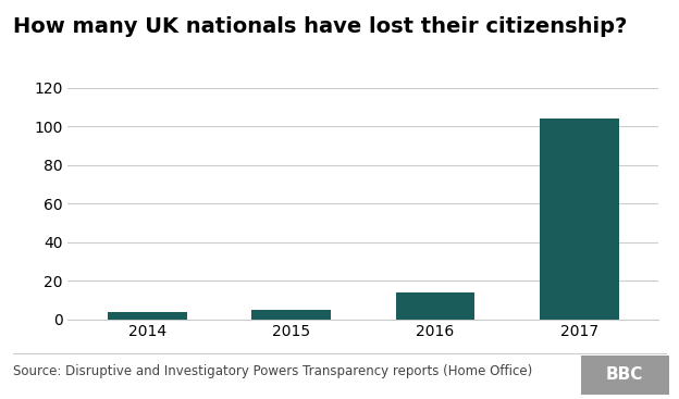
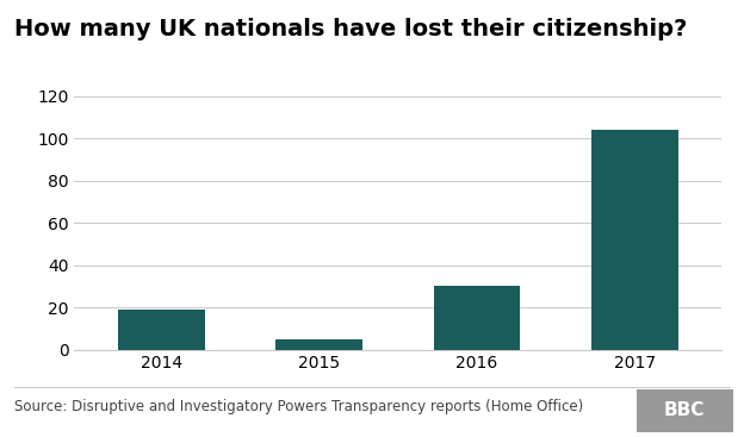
2014: 4 -> 19
2016: 14 -> 30
